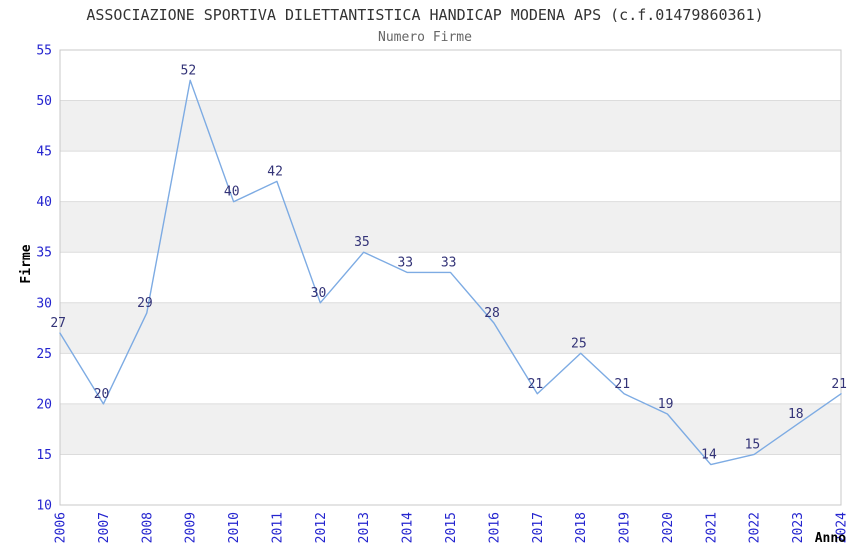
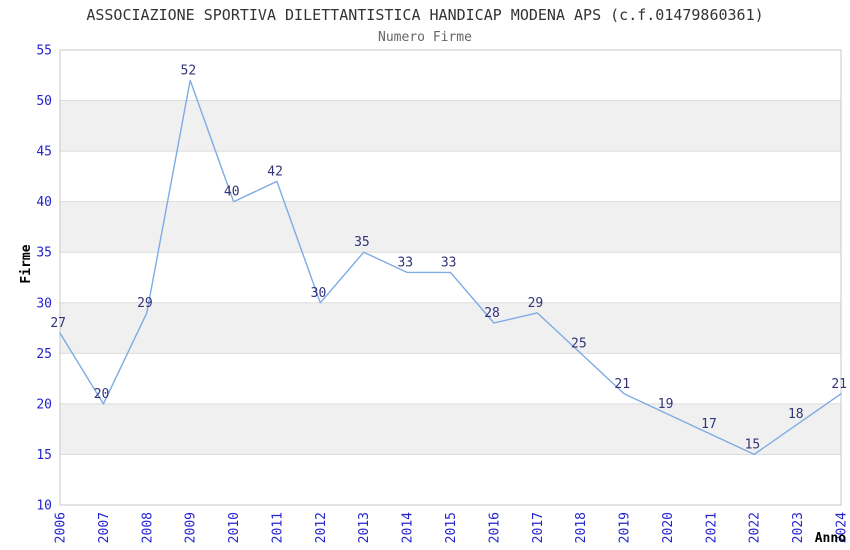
2017: 21 -> 29
2021: 14 -> 17
